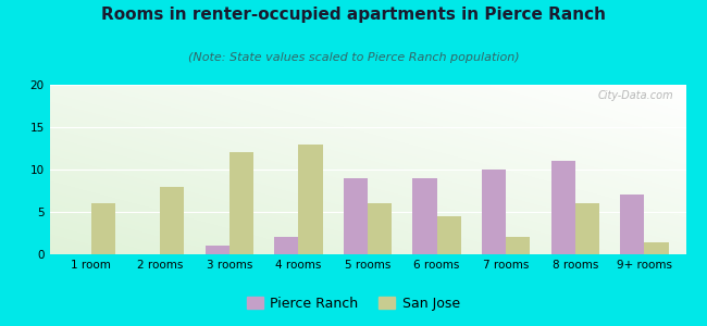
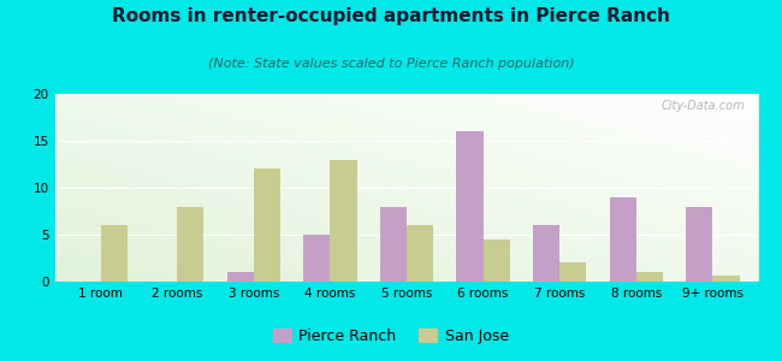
Pierce Ranch/4 rooms: 2 -> 5
Pierce Ranch/5 rooms: 9 -> 8
Pierce Ranch/6 rooms: 9 -> 16
Pierce Ranch/7 rooms: 10 -> 6
Pierce Ranch/8 rooms: 11 -> 9
San Jose/8 rooms: 6.0 -> 1.0
Pierce Ranch/9+ rooms: 7 -> 8
San Jose/9+ rooms: 1.4 -> 0.7
